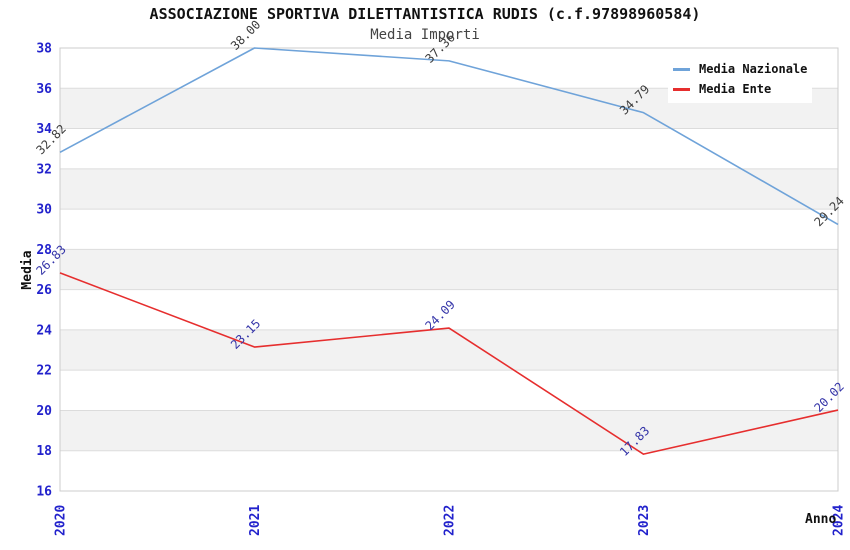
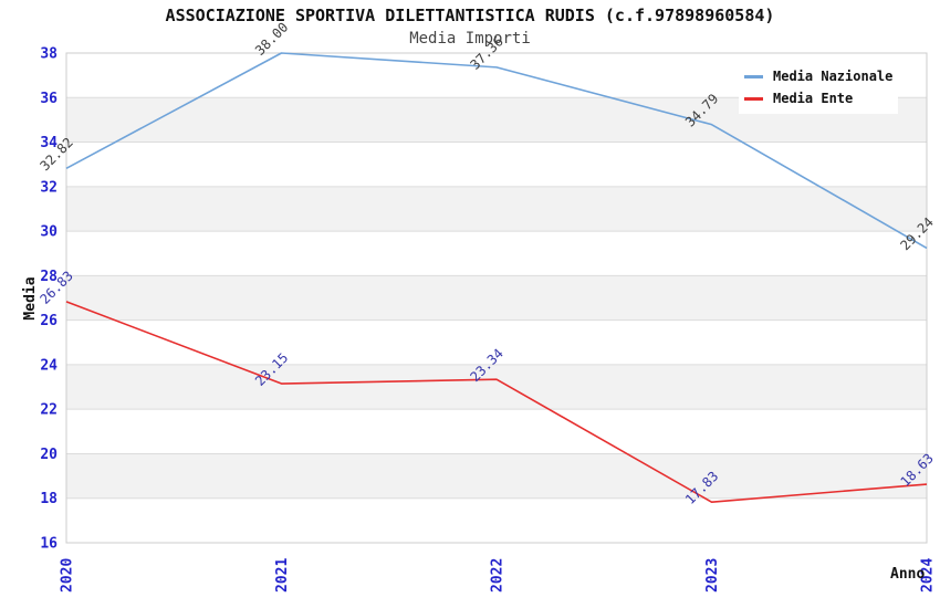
Media Ente/2022: 24.09 -> 23.34
Media Ente/2024: 20.02 -> 18.63
